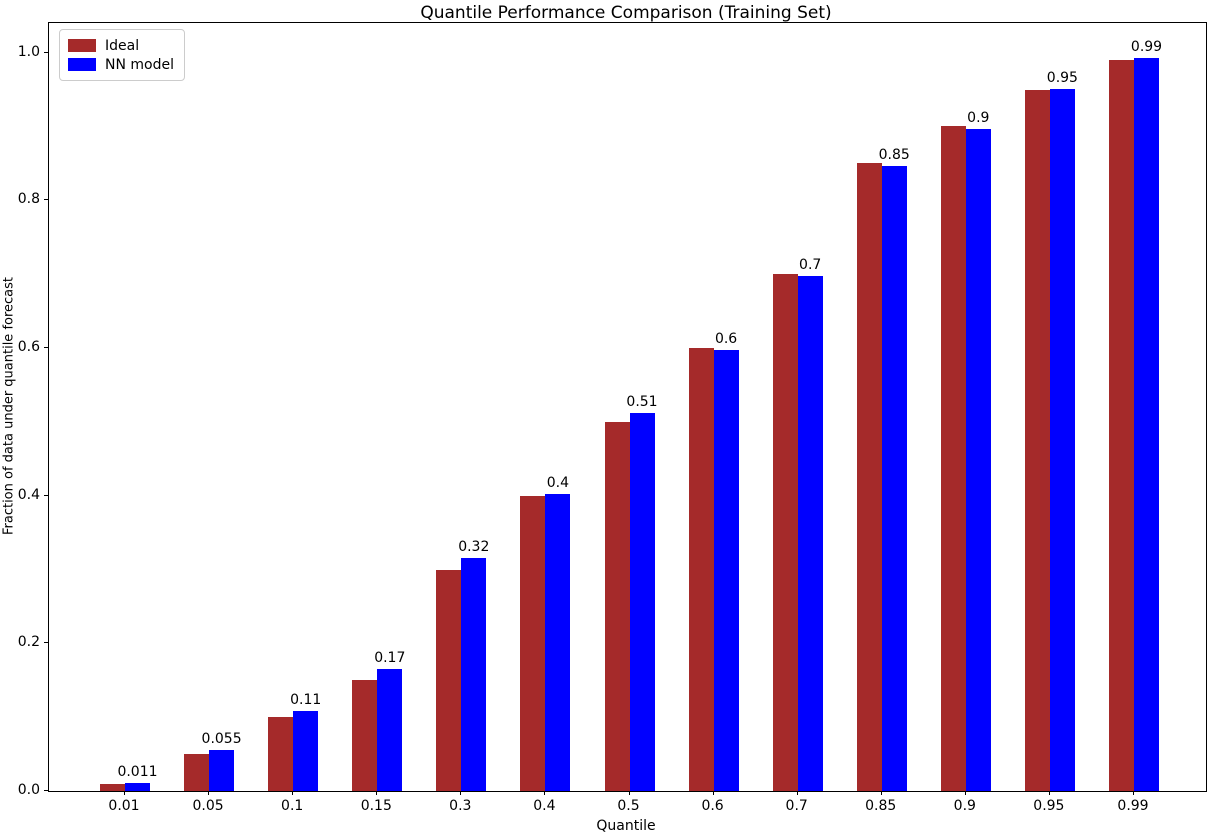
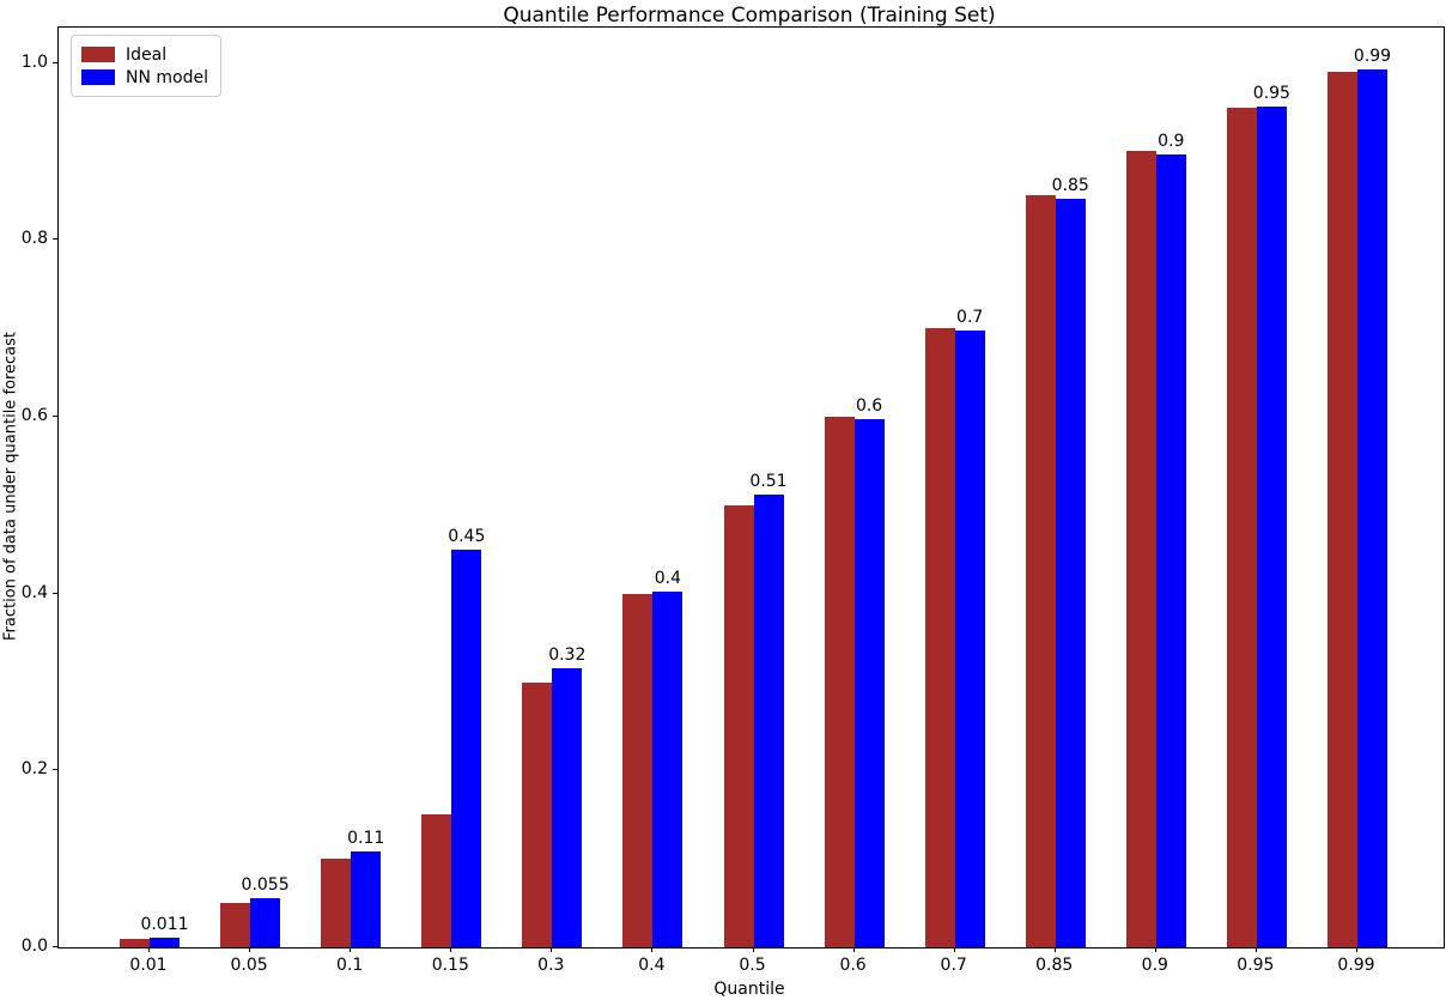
NN model/0.15: 0.17 -> 0.45
